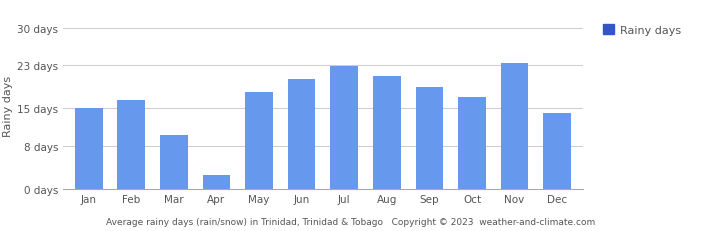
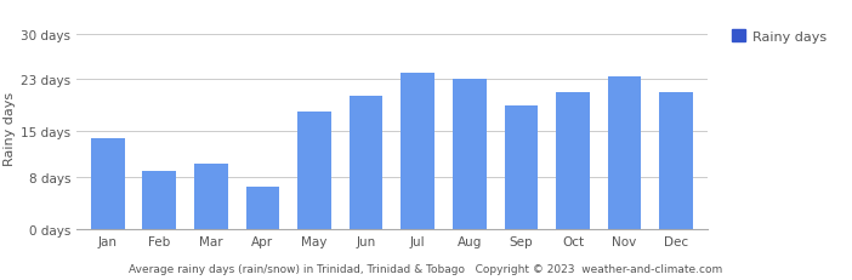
Jan: 15.0 days -> 14.0 days
Feb: 16.6 days -> 9.0 days
Apr: 2.6 days -> 6.5 days
Jul: 22.8 days -> 24.0 days
Aug: 21.0 days -> 23.0 days
Oct: 17.2 days -> 21.0 days
Dec: 14.2 days -> 21.0 days
